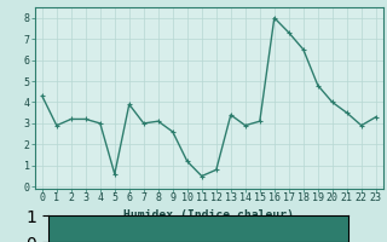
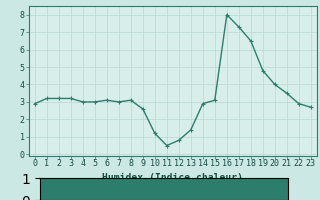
0: 4.3 -> 2.9
1: 2.9 -> 3.2
5: 0.6 -> 3.0
6: 3.9 -> 3.1
13: 3.4 -> 1.4
23: 3.3 -> 2.7
